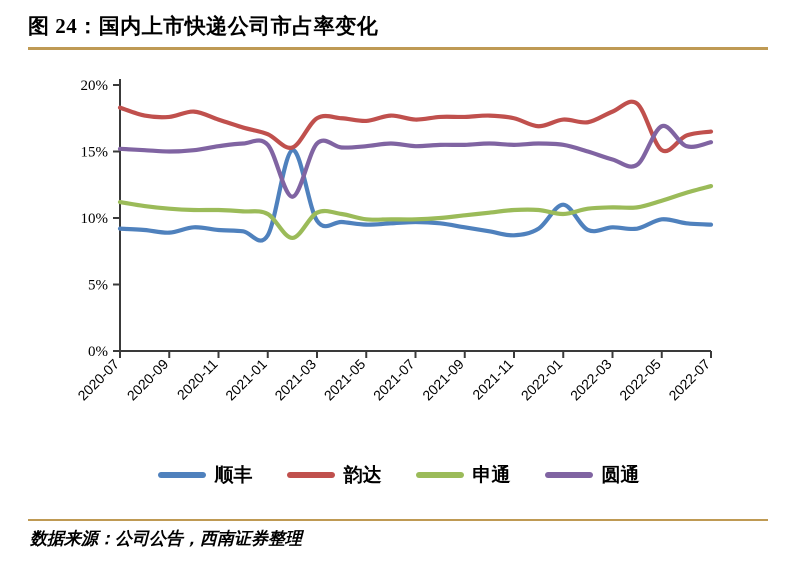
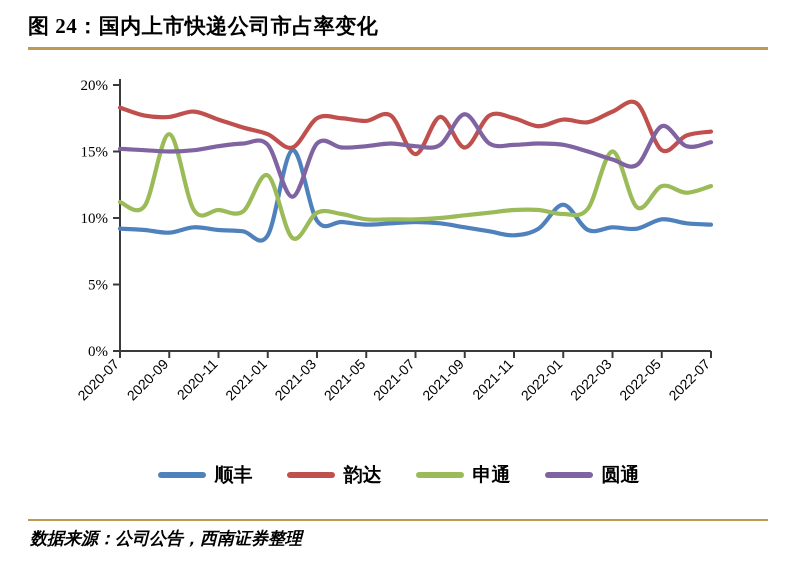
申通/2020-09: 10.7% -> 16.3%
申通/2021-01: 10.3% -> 13.2%
韵达/2021-07: 17.4% -> 14.8%
韵达/2021-09: 17.6% -> 15.3%
圆通/2021-09: 15.5% -> 17.8%
申通/2022-03: 10.8% -> 15.0%
申通/2022-05: 11.3% -> 12.4%
